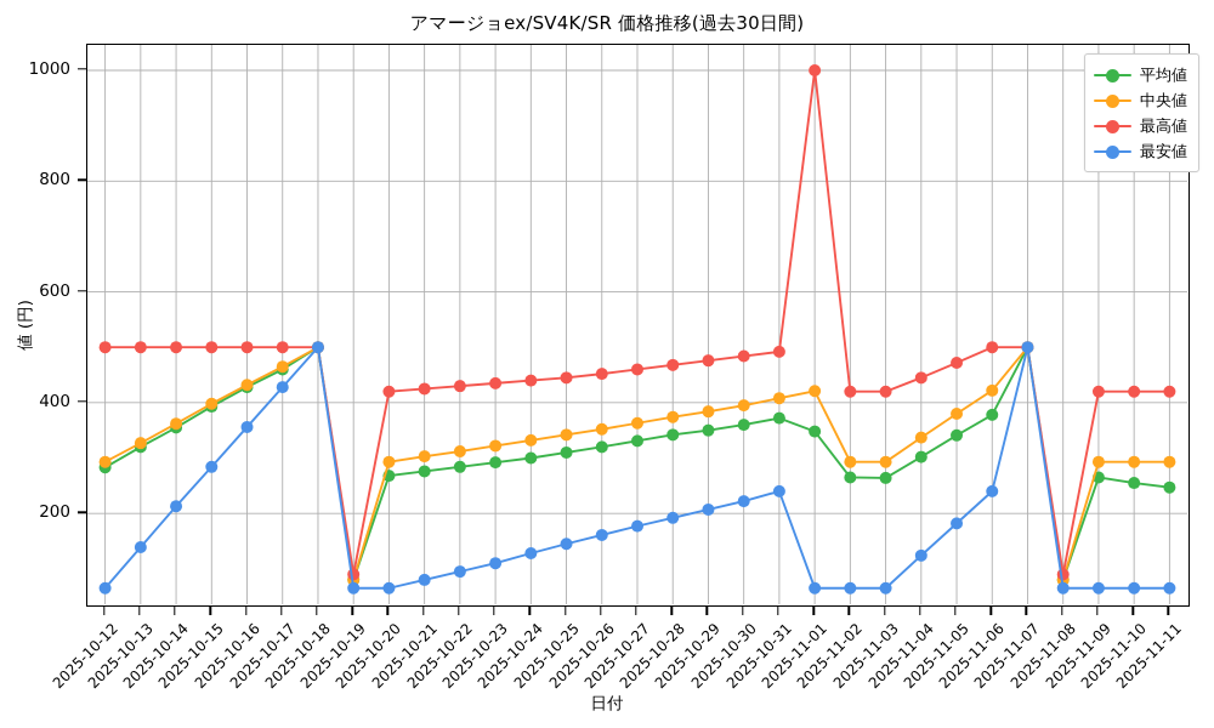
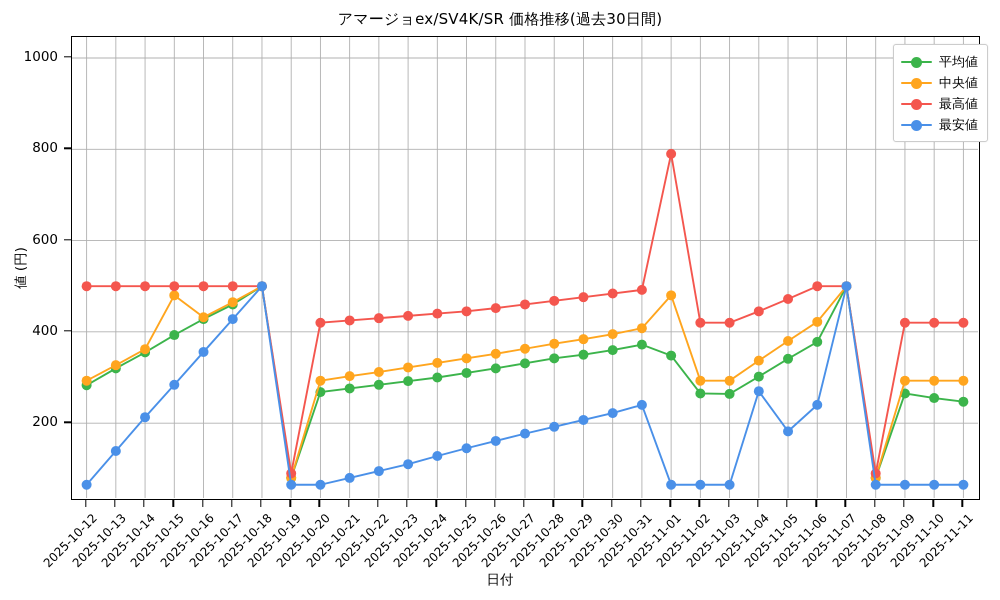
中央値/2025-10-15: 400 -> 480
中央値/2025-11-01: 420 -> 480
最高値/2025-11-01: 1000 -> 790
最安値/2025-11-04: 120 -> 270
